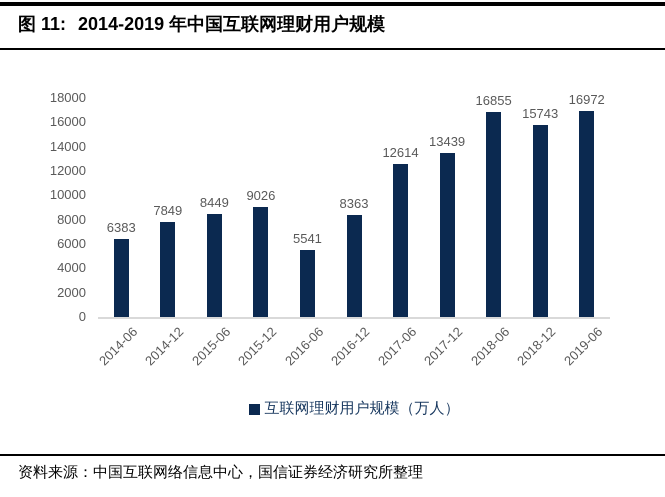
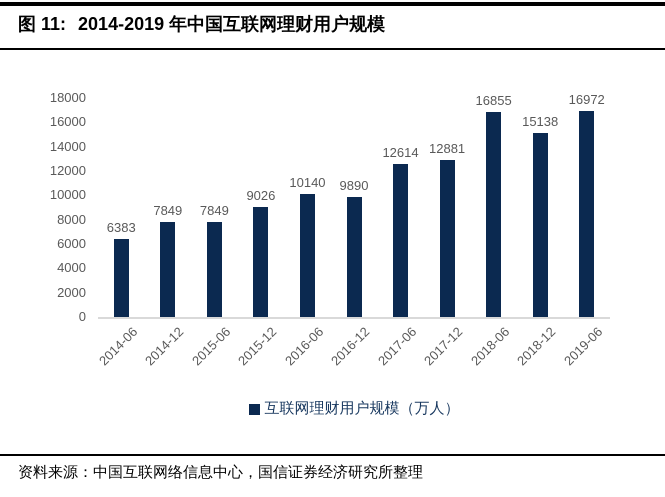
2015-06: 8449 -> 7849
2016-06: 5541 -> 10140
2016-12: 8363 -> 9890
2017-12: 13439 -> 12881
2018-12: 15743 -> 15138
